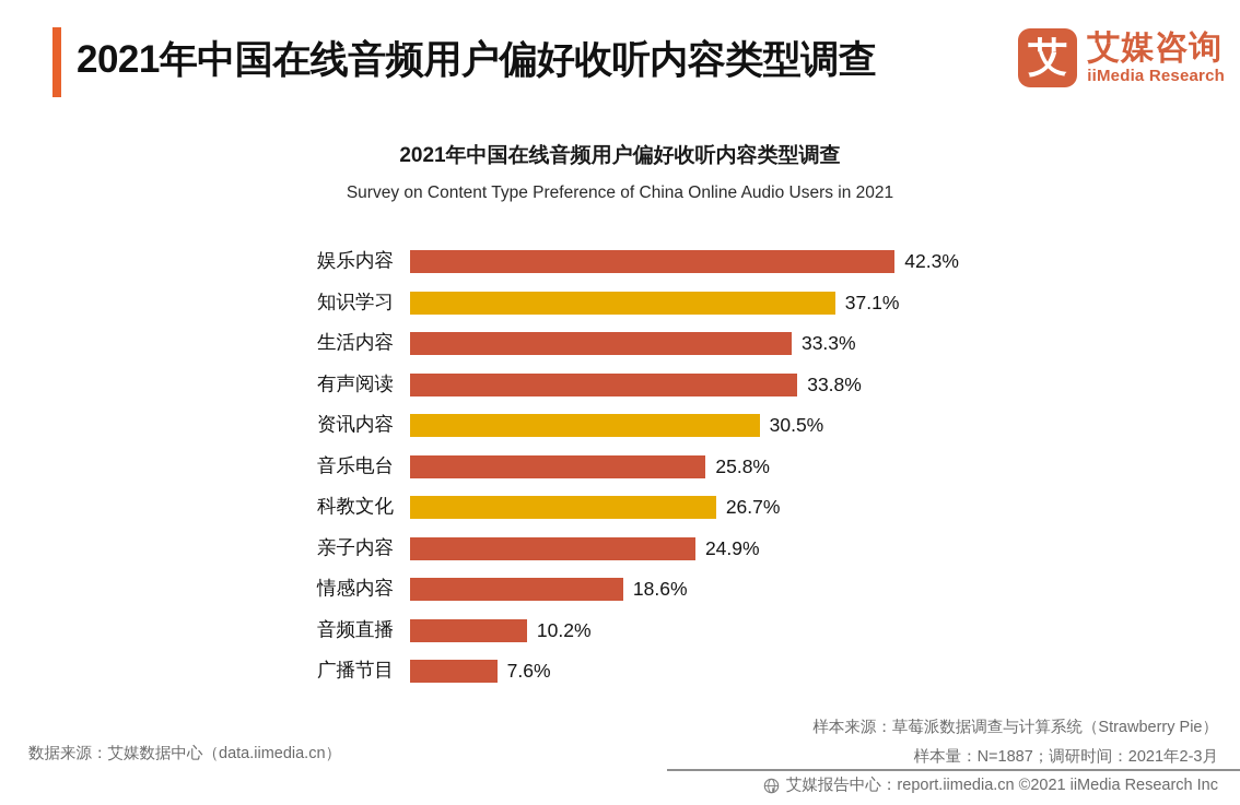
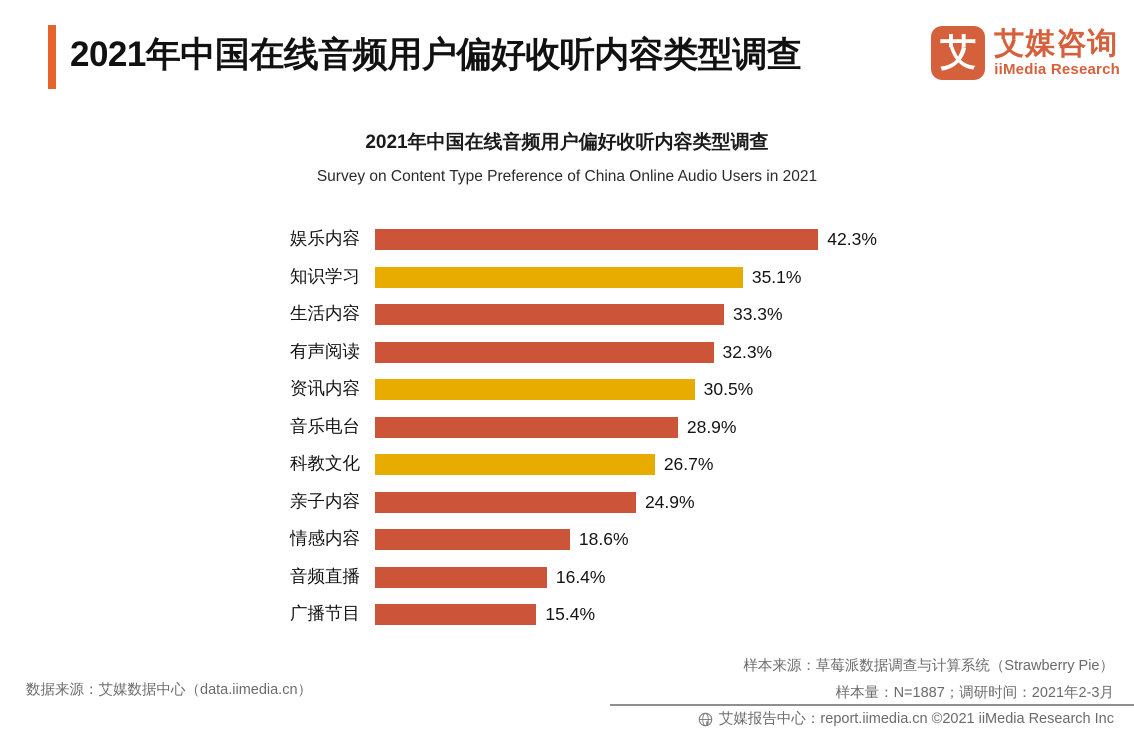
知识学习: 37.1% -> 35.1%
有声阅读: 33.8% -> 32.3%
音乐电台: 25.8% -> 28.9%
音频直播: 10.2% -> 16.4%
广播节目: 7.6% -> 15.4%
